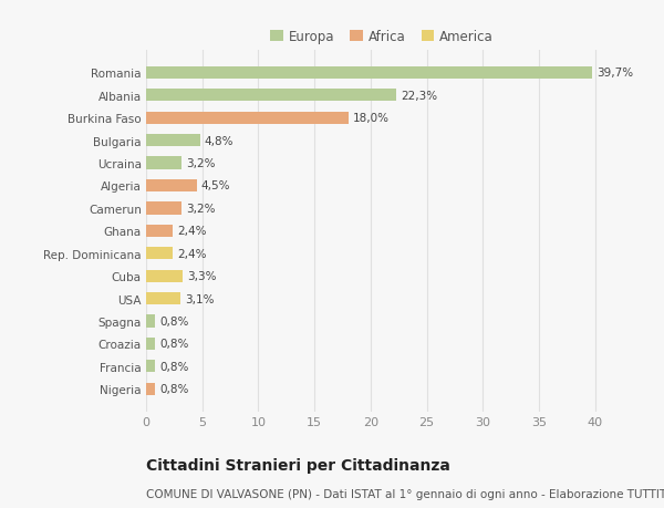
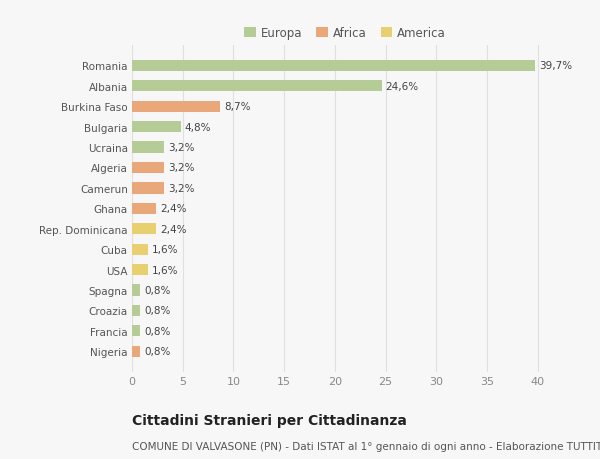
Albania: 22,3% -> 24,6%
Burkina Faso: 18,0% -> 8,7%
Algeria: 4,5% -> 3,2%
Cuba: 3,3% -> 1,6%
USA: 3,1% -> 1,6%
